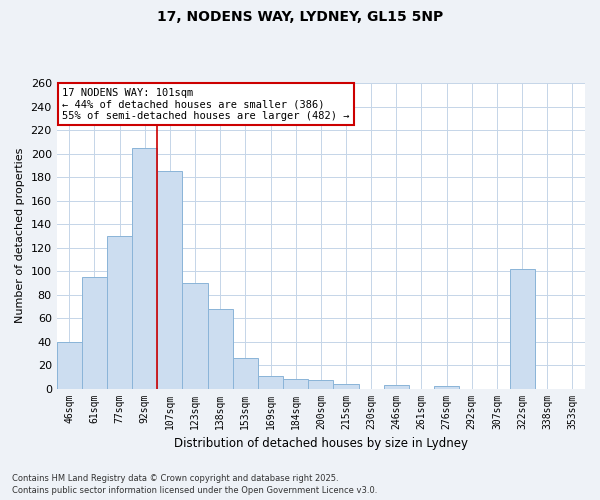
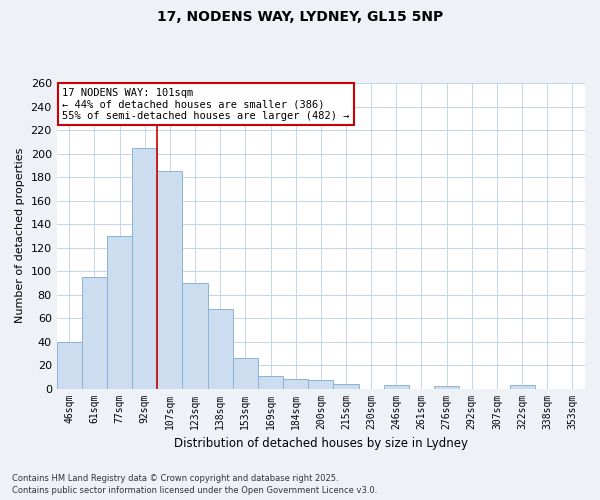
322sqm: 102 -> 3
